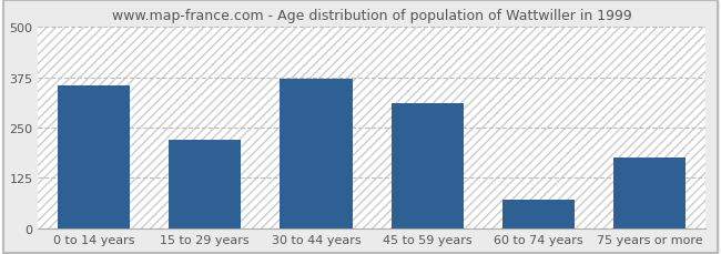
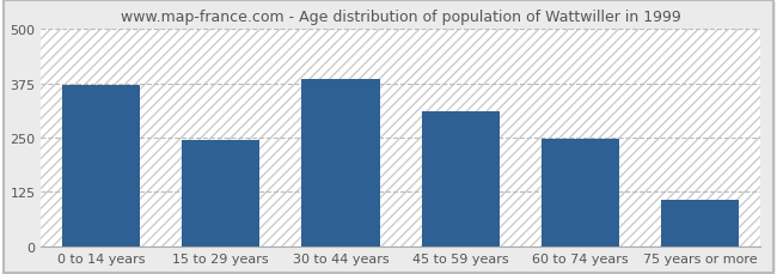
0 to 14 years: 355 -> 370
15 to 29 years: 220 -> 245
30 to 44 years: 370 -> 385
60 to 74 years: 70 -> 248
75 years or more: 175 -> 108
